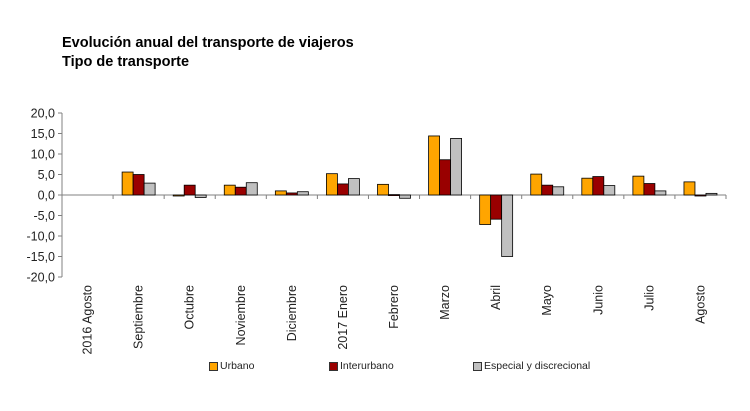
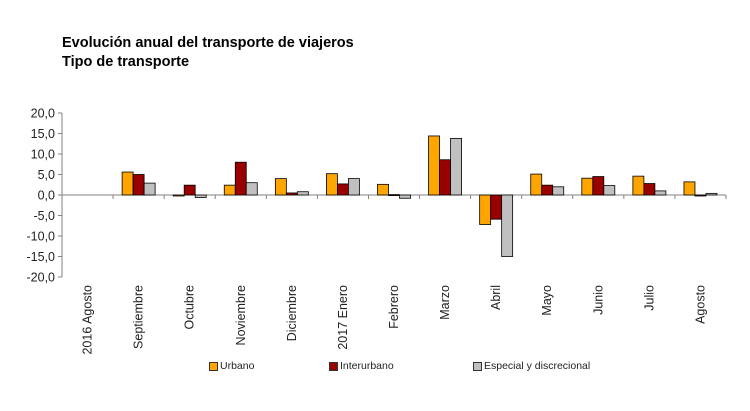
Interurbano/Noviembre: 2 -> 8
Urbano/Diciembre: 1 -> 4
